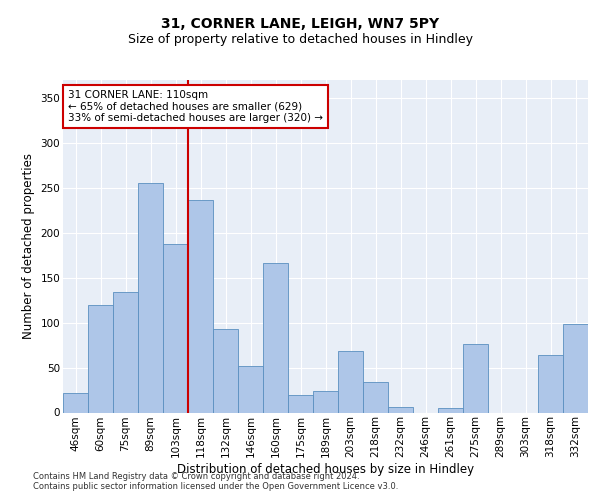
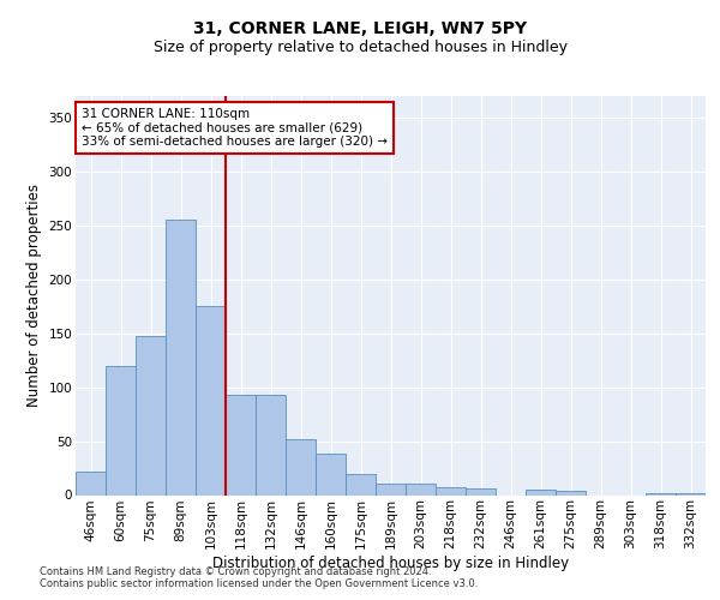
75sqm: 134 -> 147
103sqm: 188 -> 175
118sqm: 236 -> 93
160sqm: 166 -> 38
189sqm: 24 -> 11
203sqm: 68 -> 11
218sqm: 34 -> 7
275sqm: 76 -> 4
318sqm: 64 -> 2
332sqm: 98 -> 2
